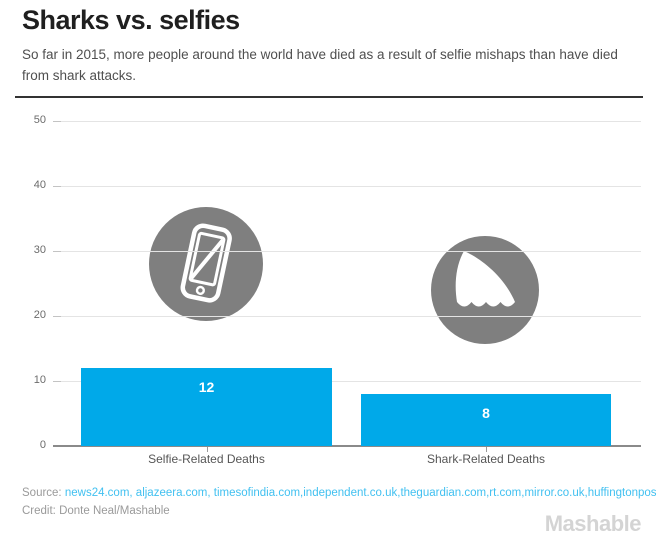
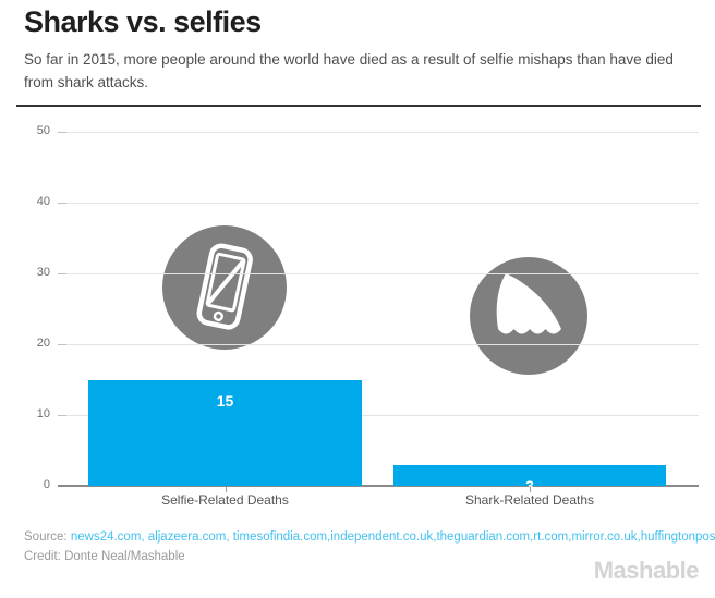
Selfie-Related Deaths: 12 -> 15
Shark-Related Deaths: 8 -> 3
